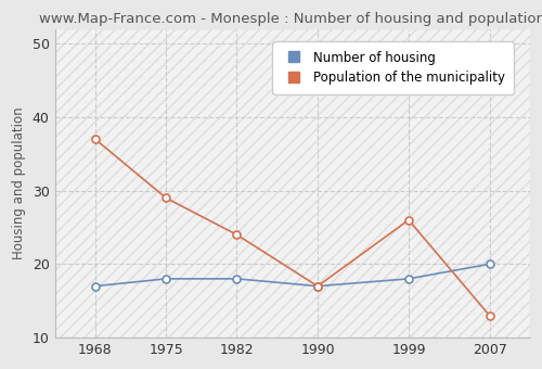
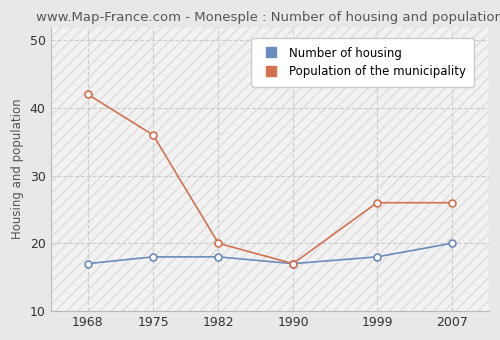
Population of the municipality/1968: 37 -> 42
Population of the municipality/1975: 29 -> 36
Population of the municipality/1982: 24 -> 20
Population of the municipality/2007: 13 -> 26
